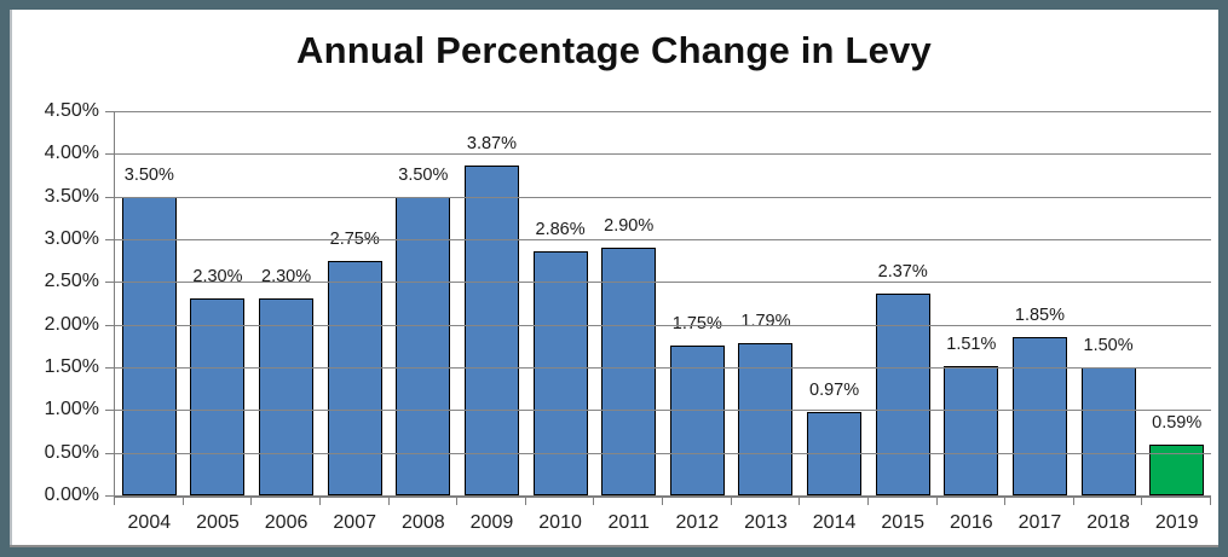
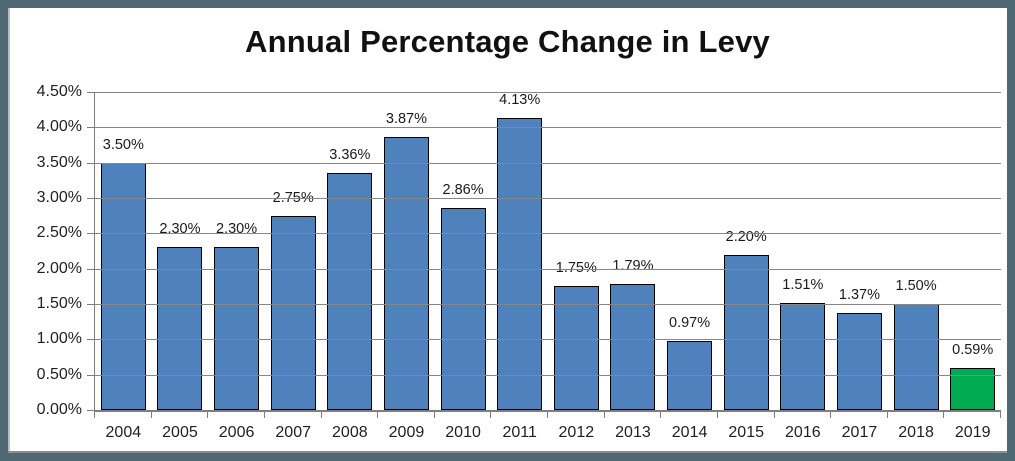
2008: 3.50% -> 3.36%
2011: 2.90% -> 4.13%
2015: 2.37% -> 2.20%
2017: 1.85% -> 1.37%
